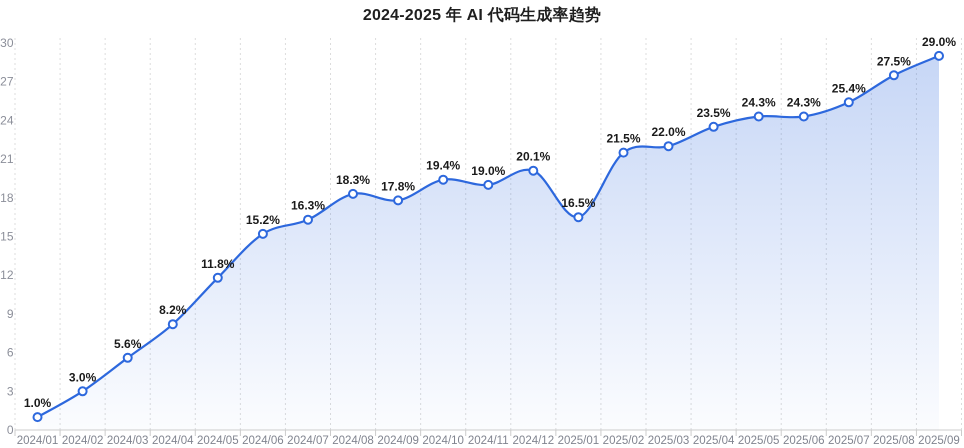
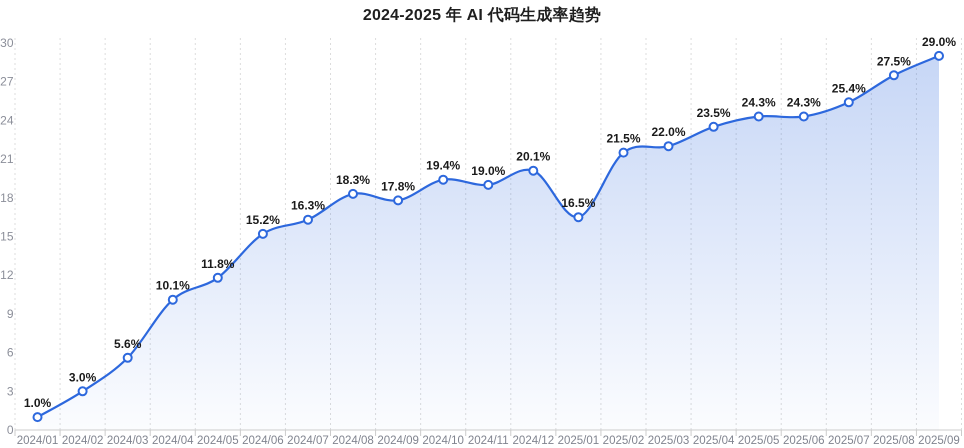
2024/04: 8.2% -> 10.1%
